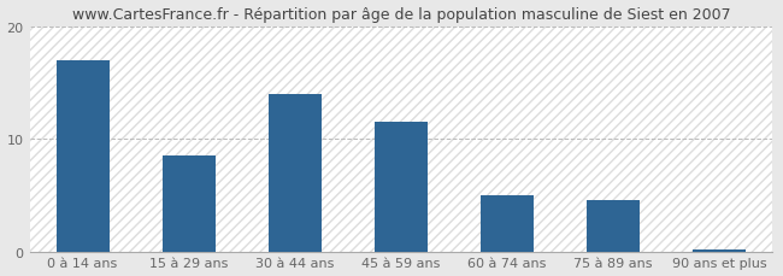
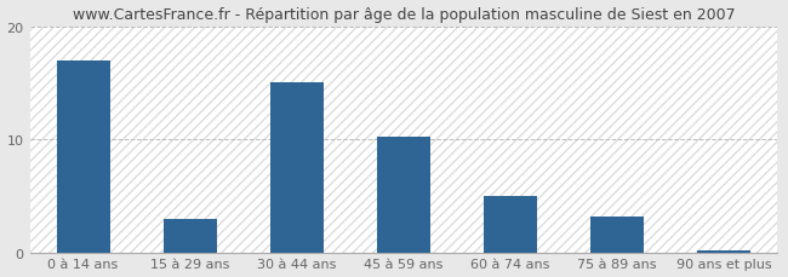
15 à 29 ans: 8.5 -> 3.0
30 à 44 ans: 14.0 -> 15.0
45 à 59 ans: 11.5 -> 10.2
75 à 89 ans: 4.5 -> 3.2
